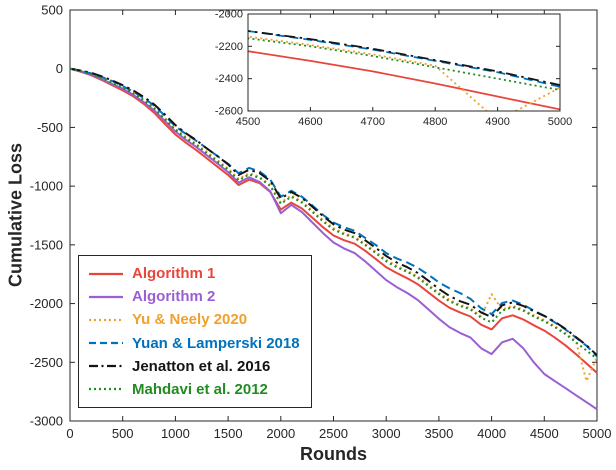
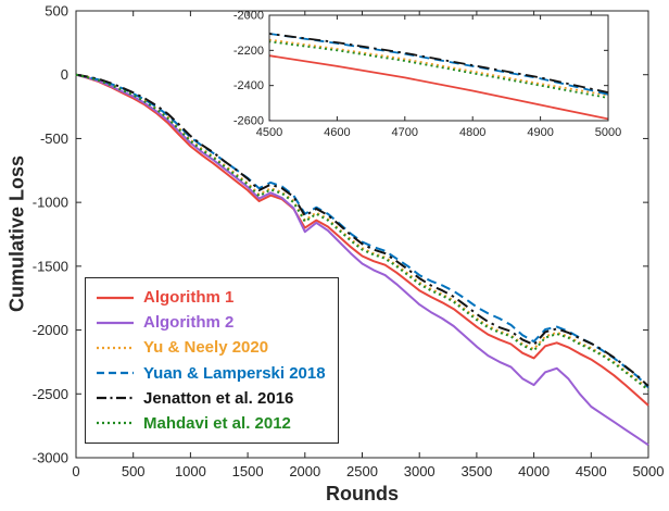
Yu & Neely 2020/4000: -1920 -> -2150
Yu & Neely 2020/4900: -2660 -> -2390
